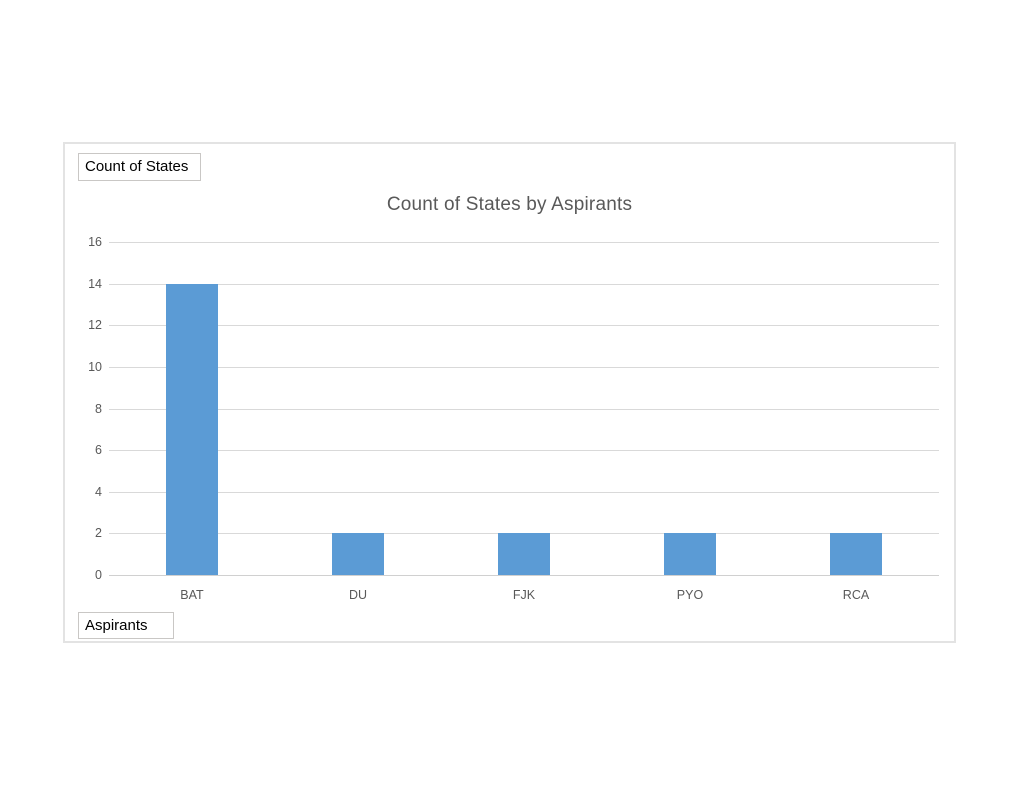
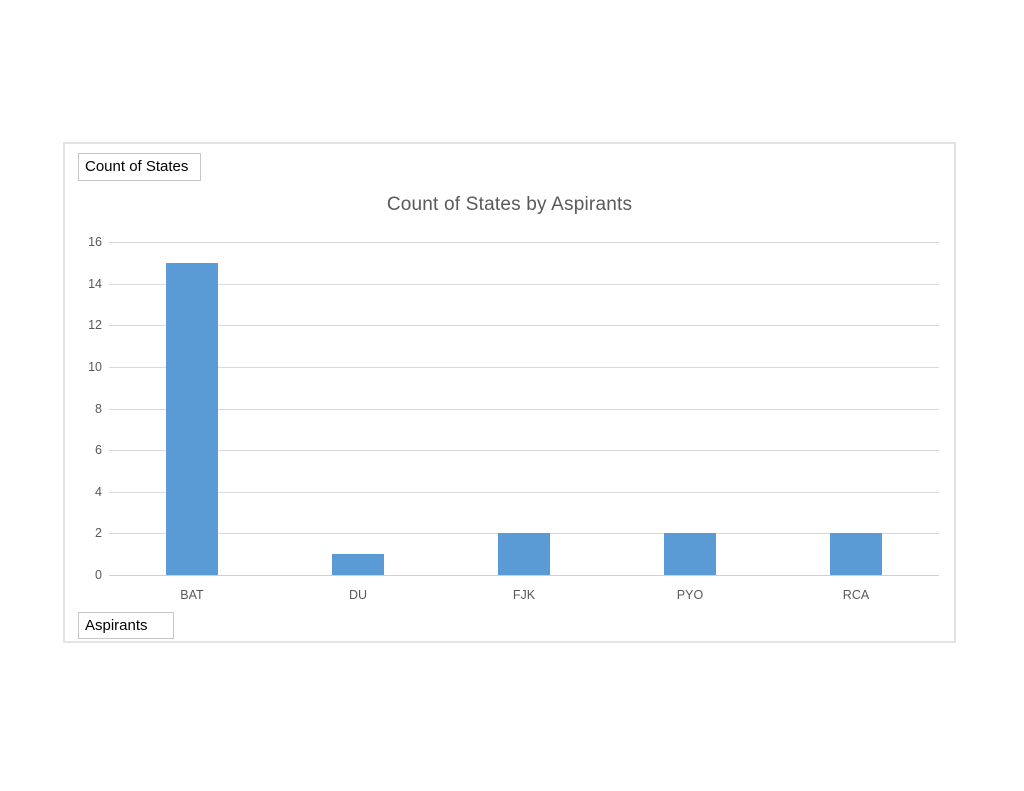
BAT: 14 -> 15
DU: 2 -> 1
